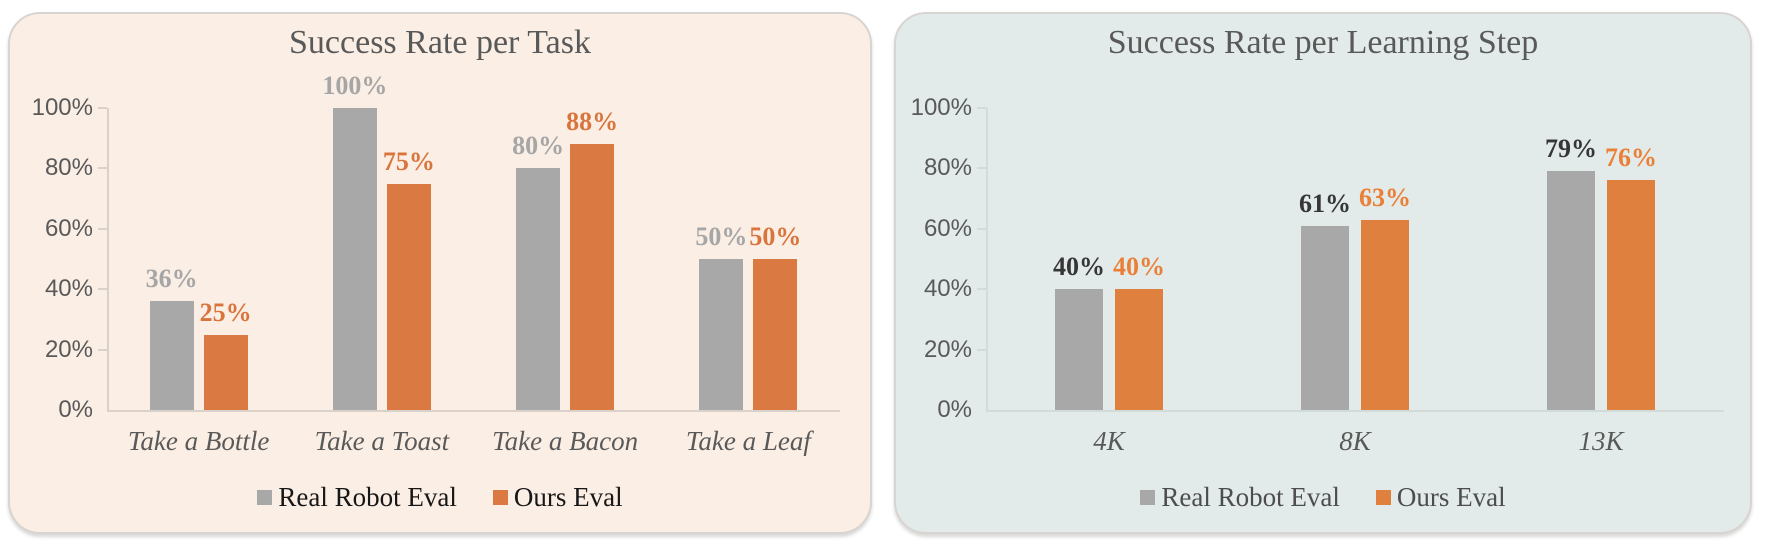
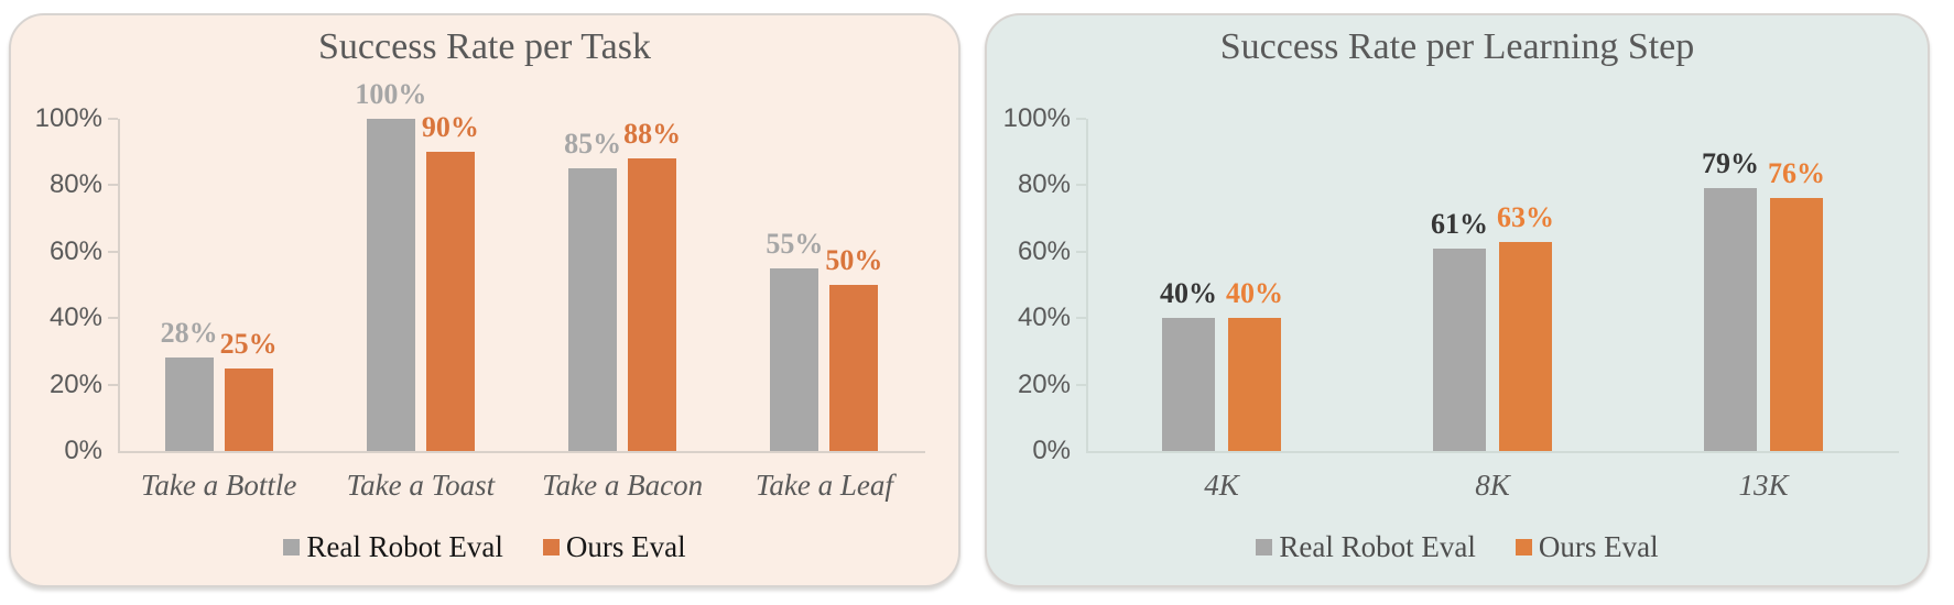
Success Rate per Task/Real Robot Eval/Take a Bottle: 36% -> 28%
Success Rate per Task/Ours Eval/Take a Toast: 75% -> 90%
Success Rate per Task/Real Robot Eval/Take a Bacon: 80% -> 85%
Success Rate per Task/Real Robot Eval/Take a Leaf: 50% -> 55%
